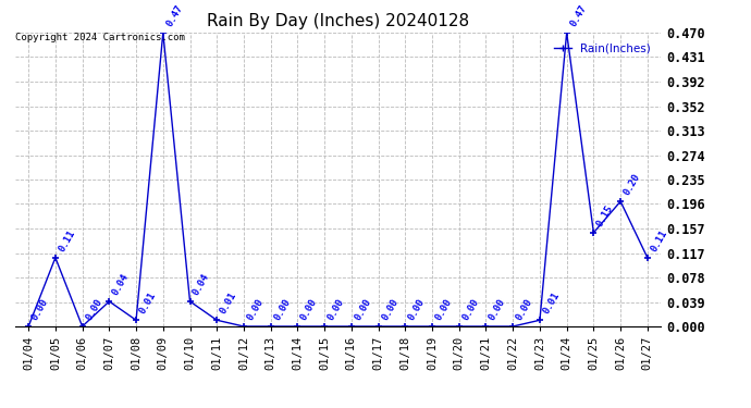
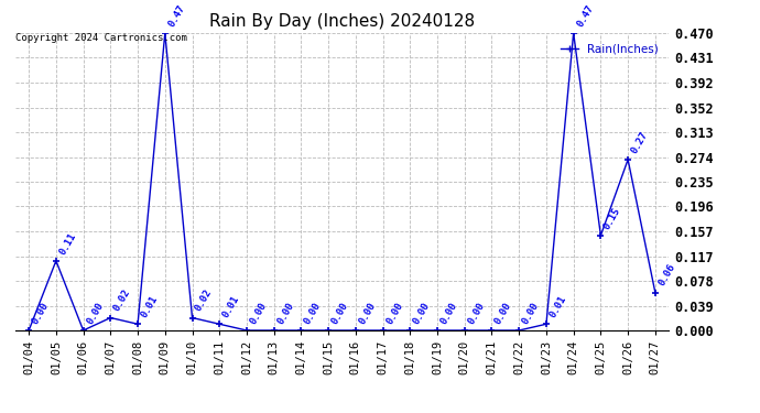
01/07: 0.04 -> 0.02
01/10: 0.04 -> 0.02
01/26: 0.20 -> 0.27
01/27: 0.11 -> 0.06
